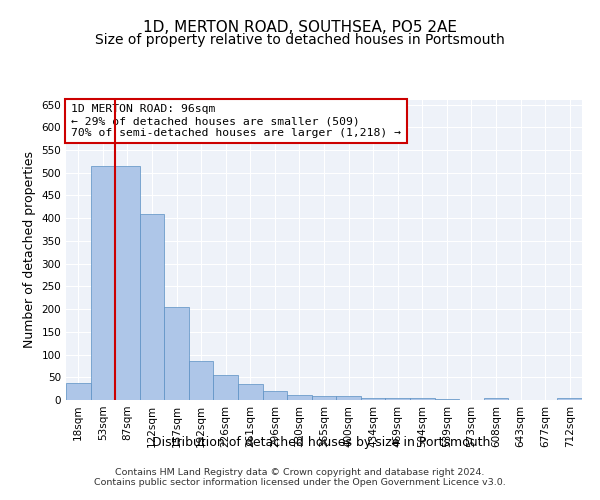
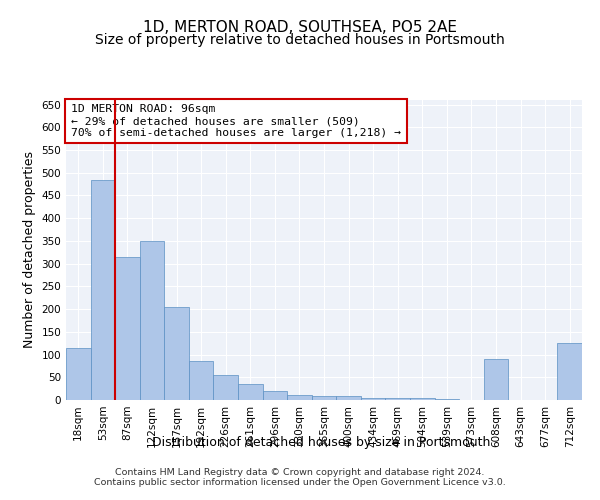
18sqm: 37 -> 115
53sqm: 515 -> 485
87sqm: 515 -> 315
122sqm: 410 -> 350
608sqm: 5 -> 90
712sqm: 5 -> 125
